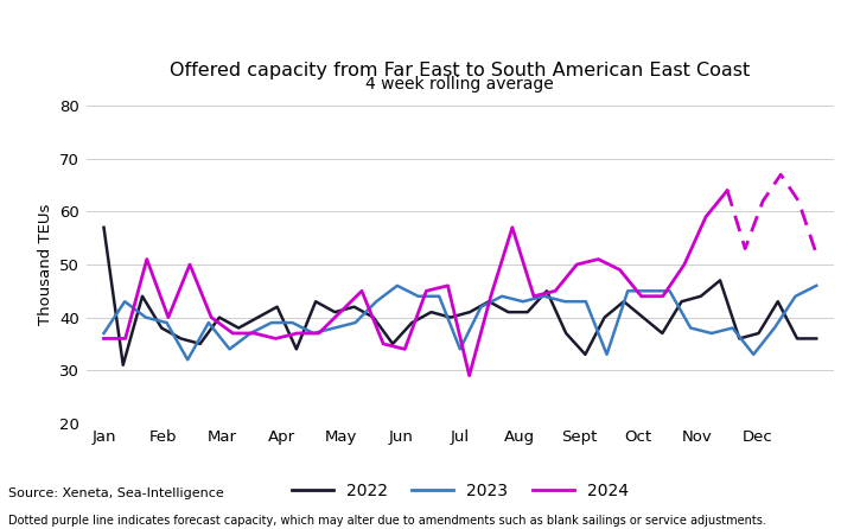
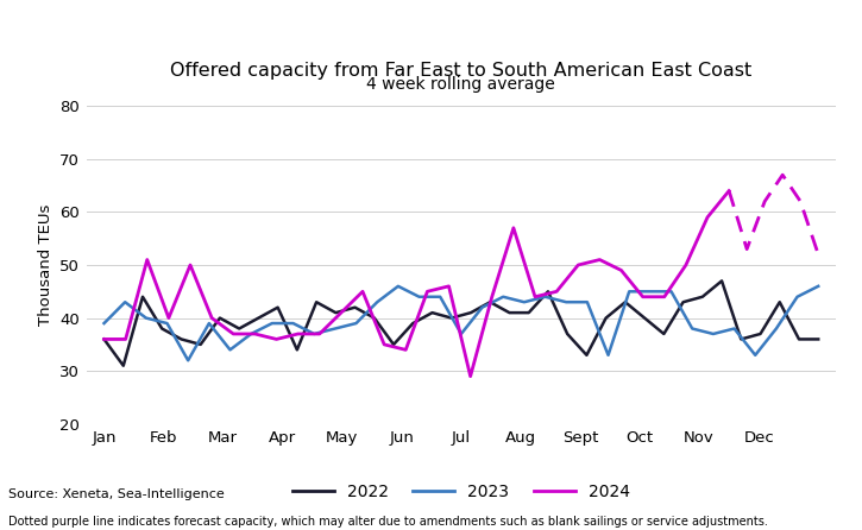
2022/Jan: 57 -> 36
2023/Jan: 37 -> 39
2023/Jul: 34 -> 37
